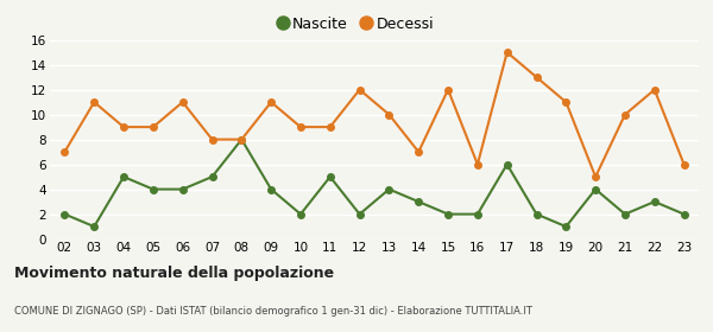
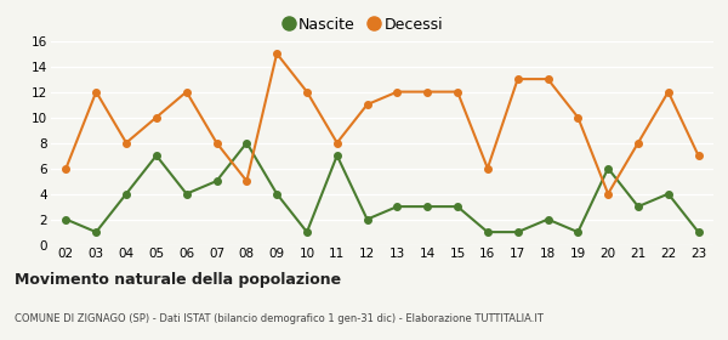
Decessi/02: 7 -> 6
Decessi/03: 11 -> 12
Nascite/04: 5 -> 4
Decessi/04: 9 -> 8
Nascite/05: 4 -> 7
Decessi/05: 9 -> 10
Decessi/06: 11 -> 12
Decessi/08: 8 -> 5
Decessi/09: 11 -> 15
Nascite/10: 2 -> 1
Decessi/10: 9 -> 12
Nascite/11: 5 -> 7
Decessi/11: 9 -> 8
Decessi/12: 12 -> 11
Nascite/13: 4 -> 3
Decessi/13: 10 -> 12
Decessi/14: 7 -> 12
Nascite/15: 2 -> 3
Nascite/16: 2 -> 1
Nascite/17: 6 -> 1
Decessi/17: 15 -> 13
Decessi/19: 11 -> 10
Nascite/20: 4 -> 6
Decessi/20: 5 -> 4
Nascite/21: 2 -> 3
Decessi/21: 10 -> 8
Nascite/22: 3 -> 4
Nascite/23: 2 -> 1
Decessi/23: 6 -> 7
